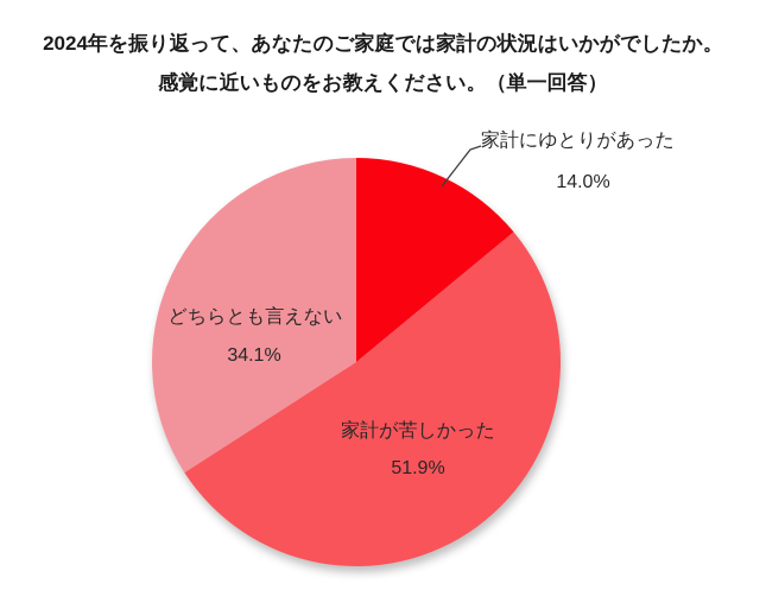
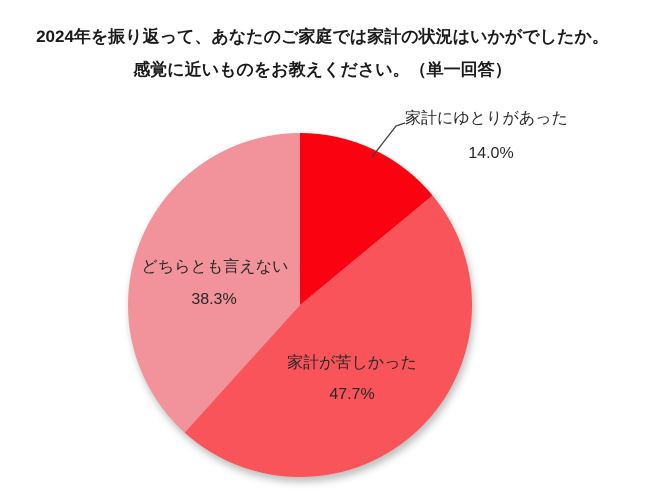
家計が苦しかった: 51.9% -> 47.7%
どちらとも言えない: 34.1% -> 38.3%
